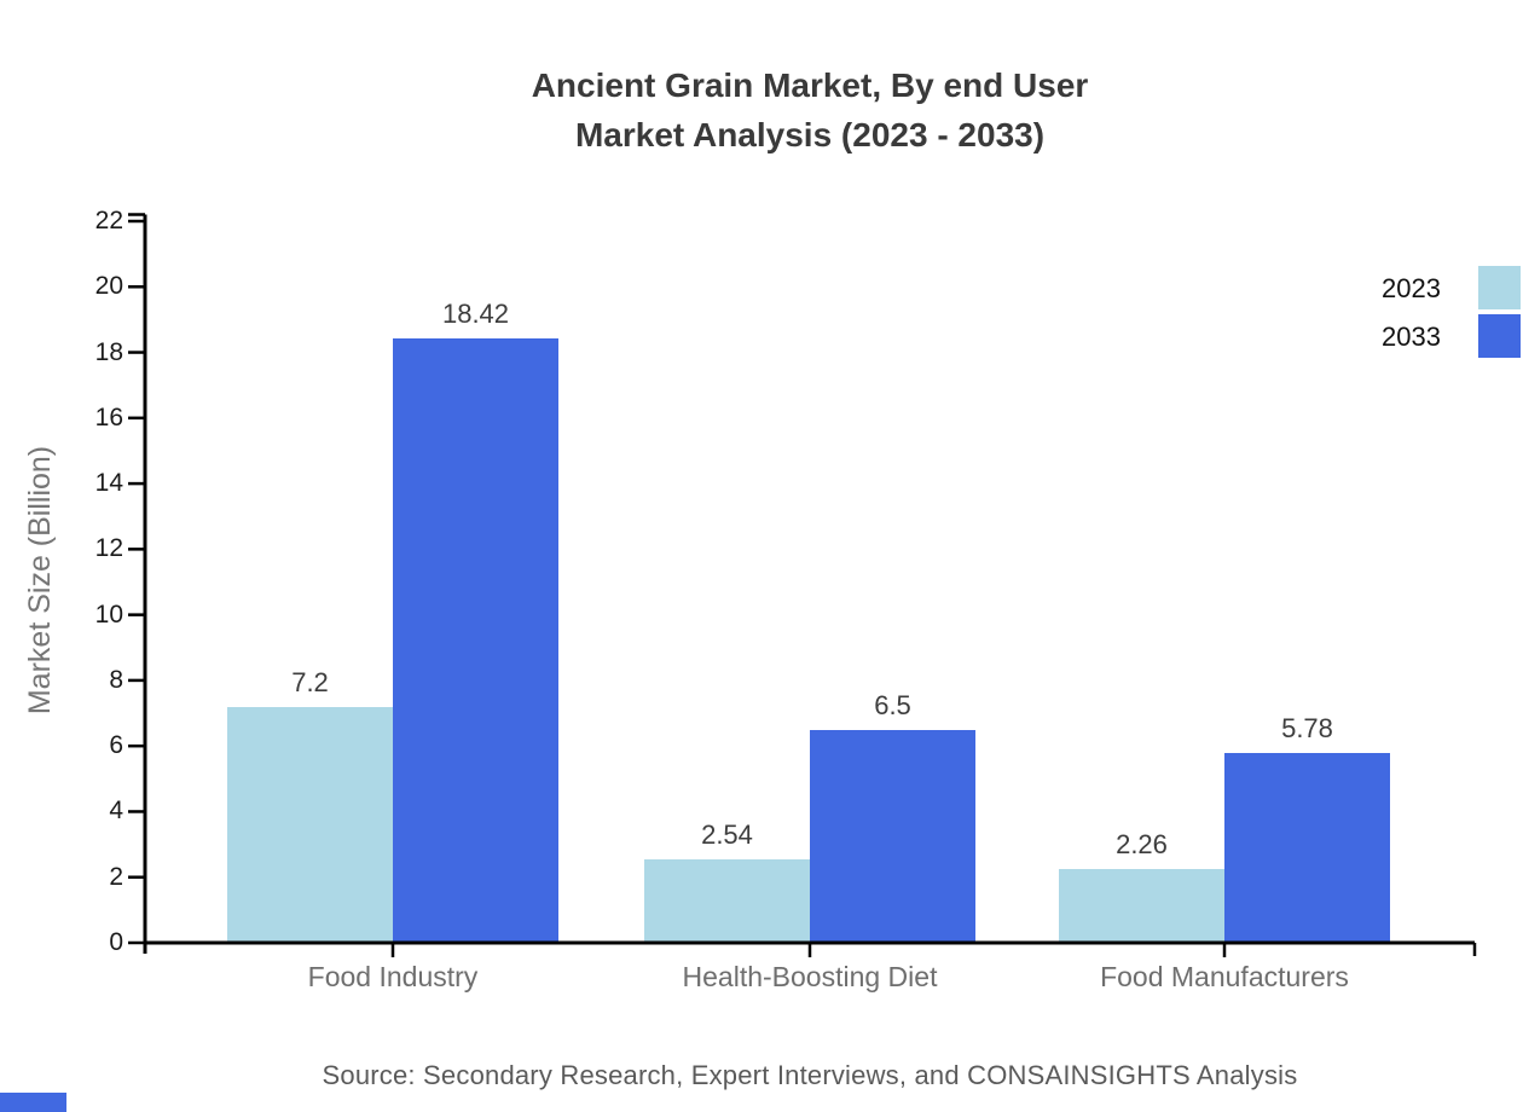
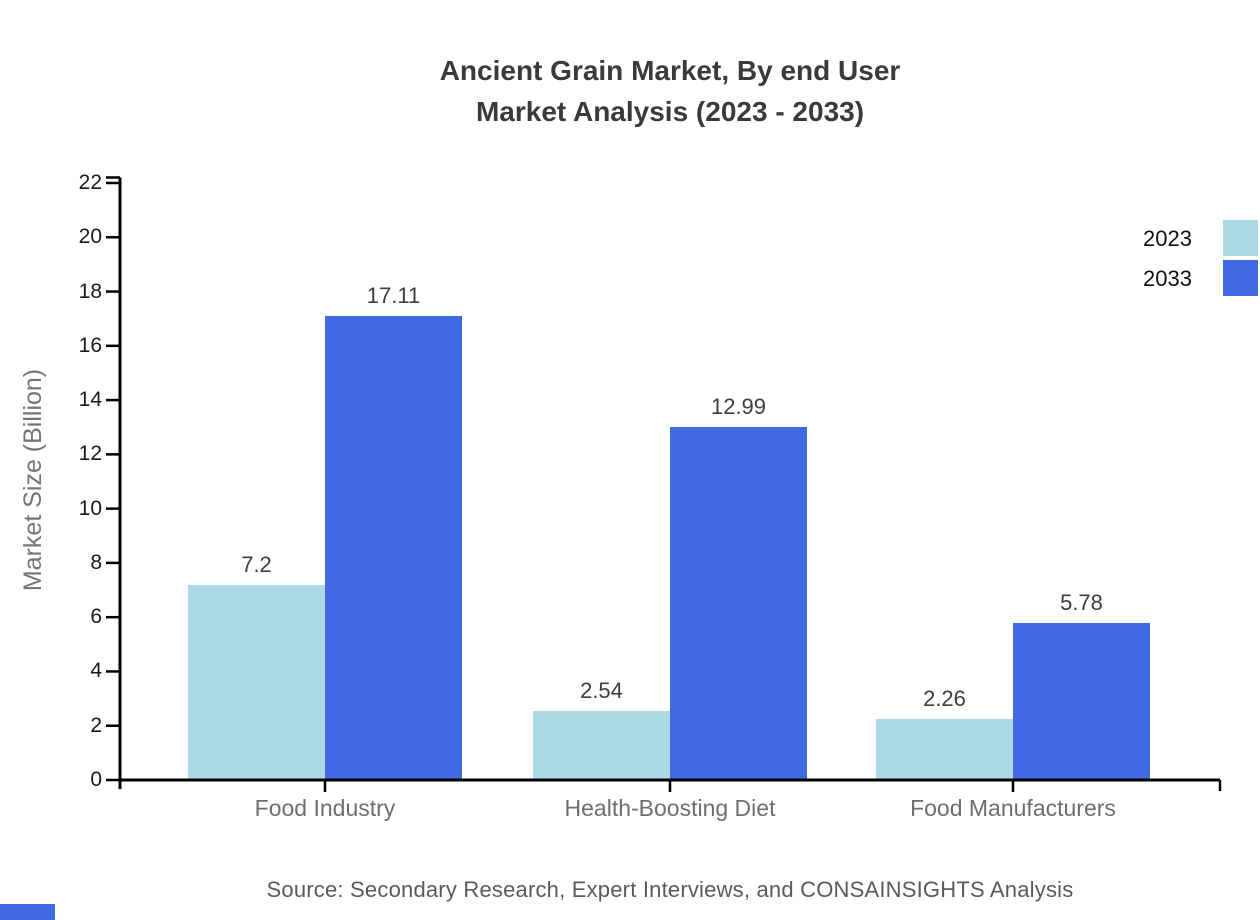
2033/Food Industry: 18.42 -> 17.11
2033/Health-Boosting Diet: 6.5 -> 12.99
